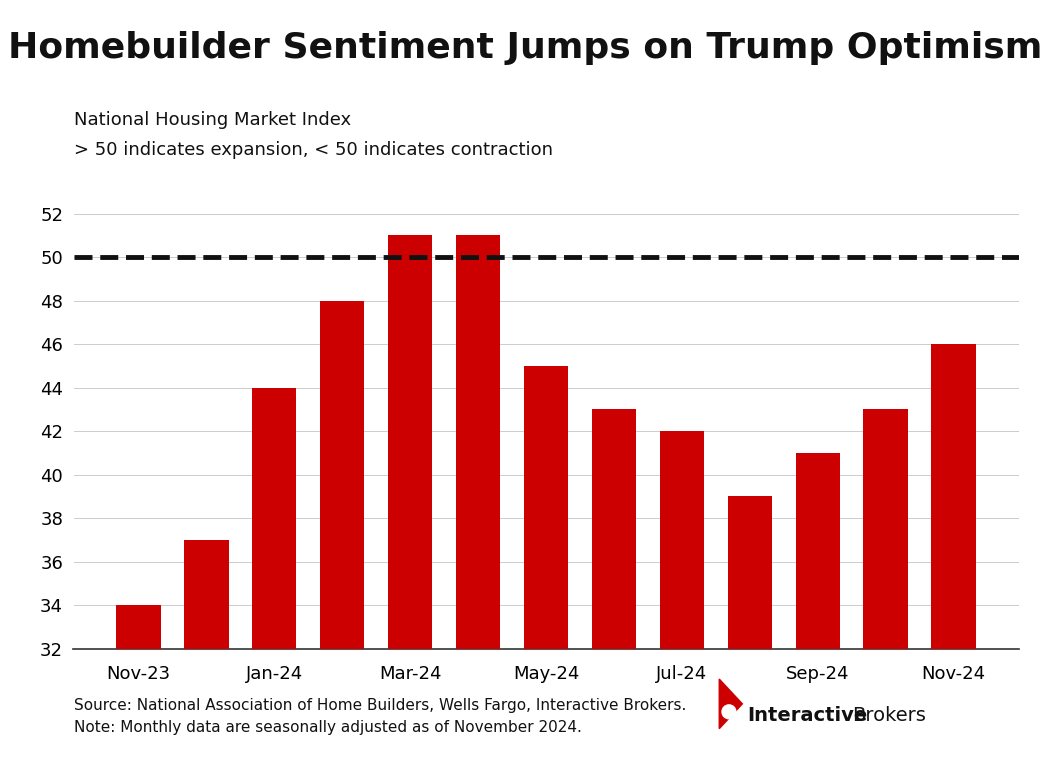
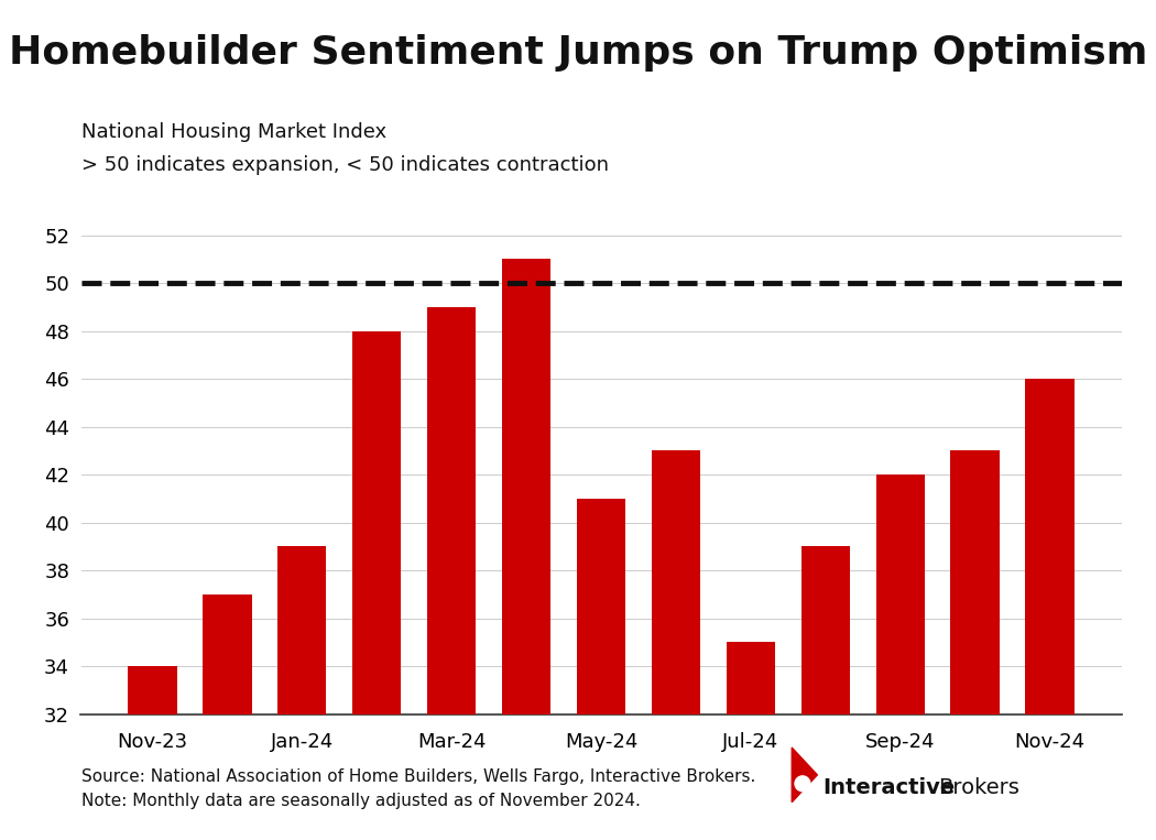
Jan-24: 44 -> 39
Mar-24: 51 -> 49
May-24: 45 -> 41
Jul-24: 42 -> 35
Sep-24: 41 -> 42
